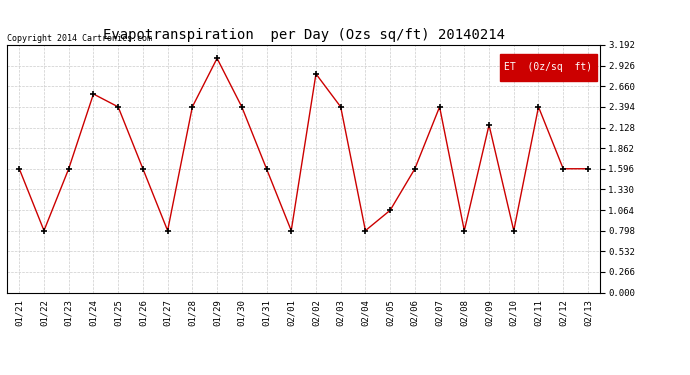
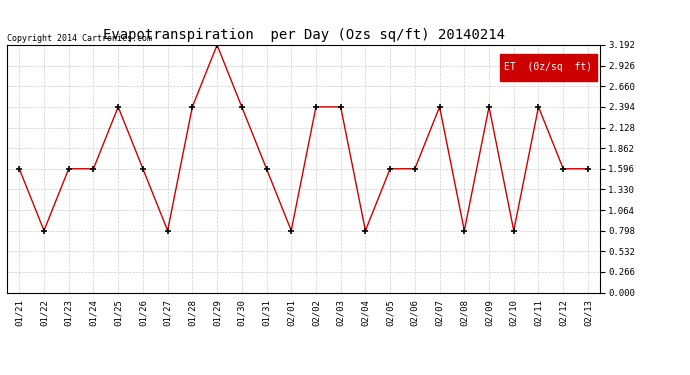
01/24: 2.56 -> 1.60
01/29: 3.02 -> 3.19
02/02: 2.82 -> 2.39
02/05: 1.06 -> 1.60
02/09: 2.16 -> 2.39
